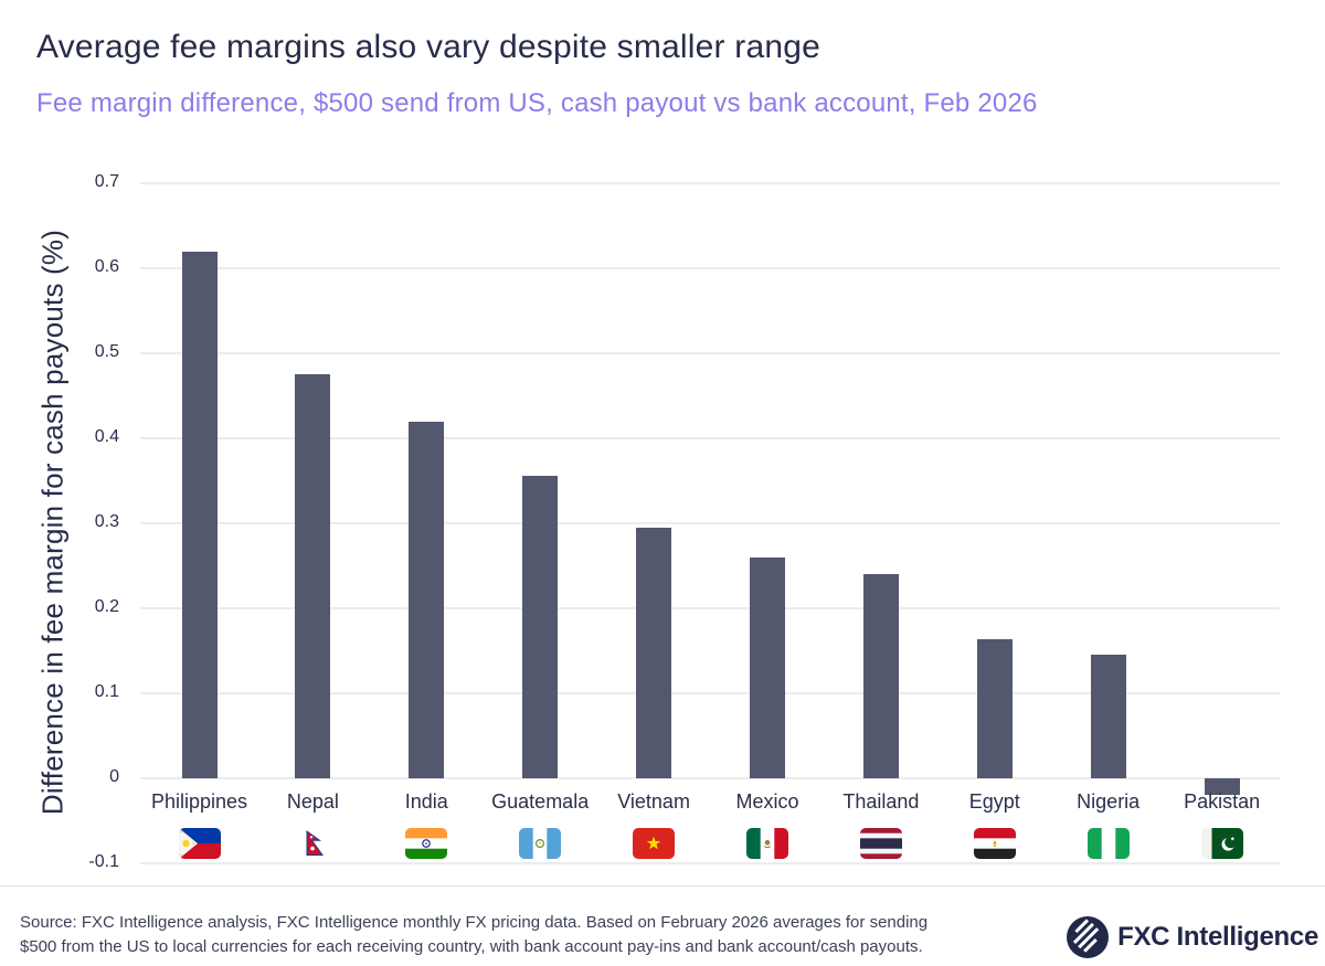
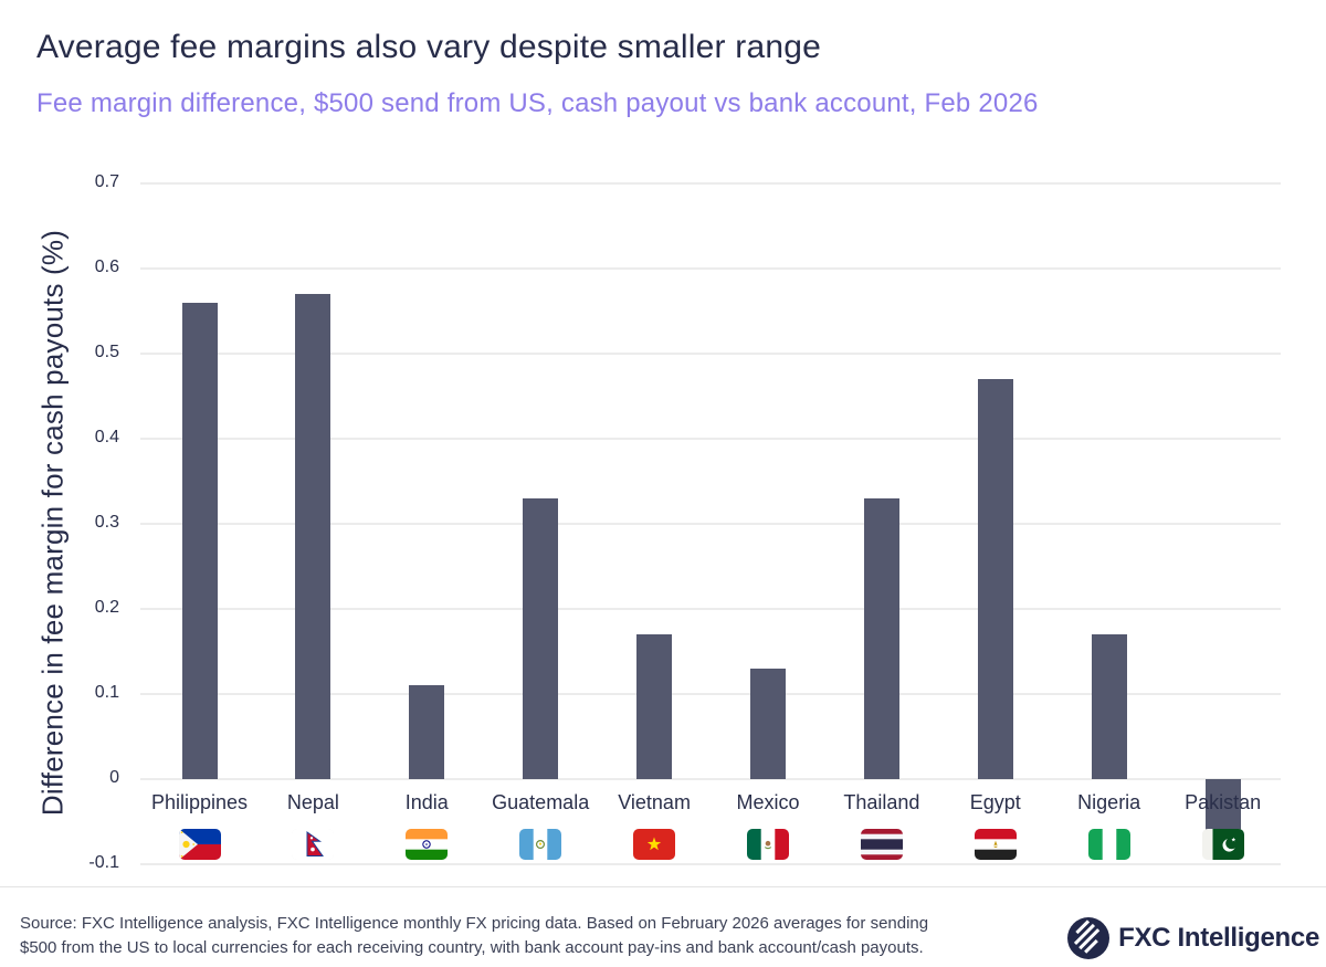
Philippines: 0.62 -> 0.56
Nepal: 0.47 -> 0.57
India: 0.42 -> 0.11
Guatemala: 0.36 -> 0.33
Vietnam: 0.29 -> 0.17
Mexico: 0.26 -> 0.13
Thailand: 0.24 -> 0.33
Egypt: 0.16 -> 0.47
Nigeria: 0.15 -> 0.17
Pakistan: -0.02 -> -0.06
